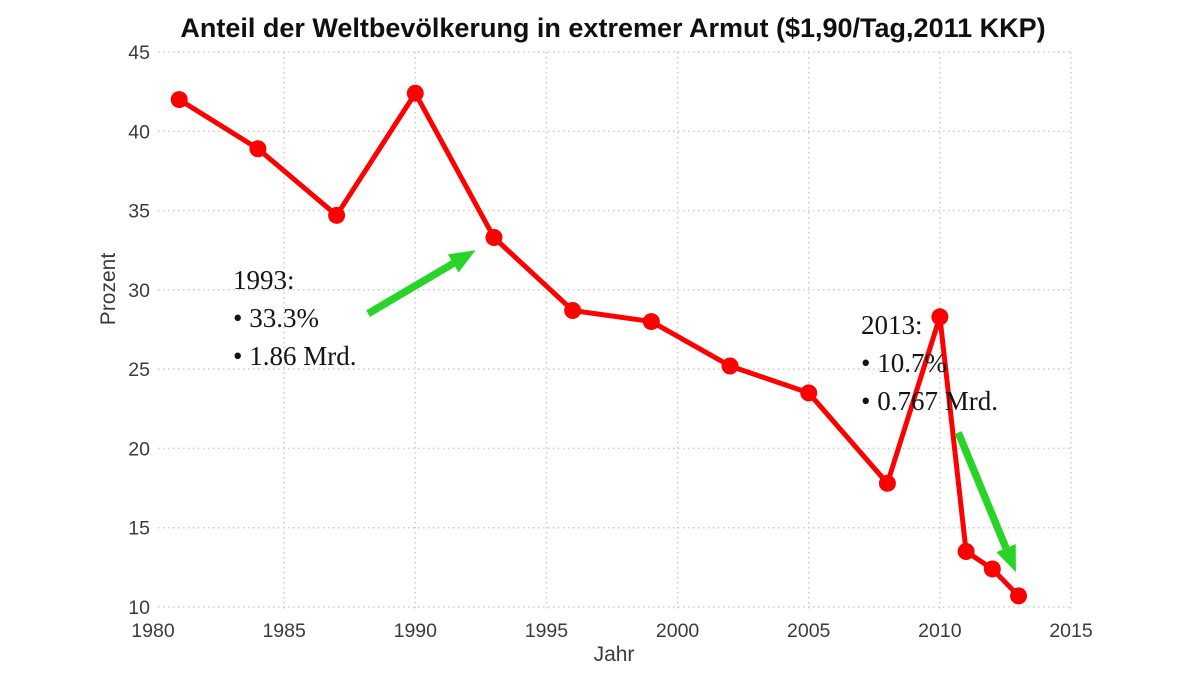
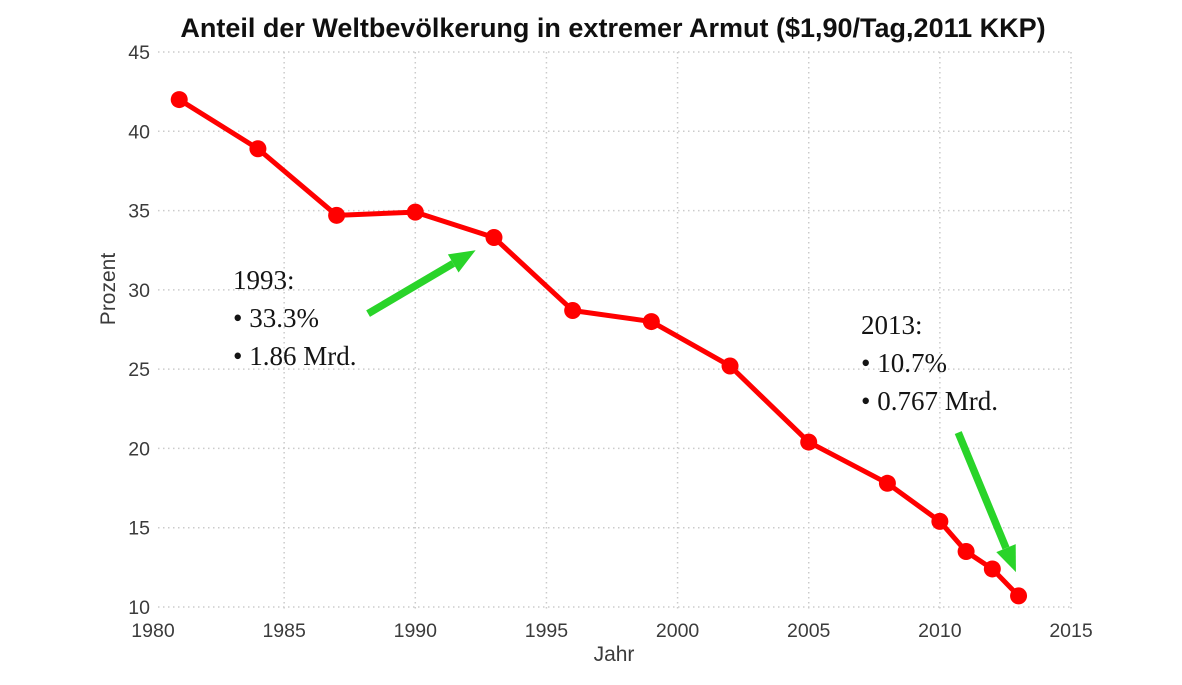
1990: 42.4 -> 34.9
2005: 23.5 -> 20.4
2010: 28.3 -> 15.4
